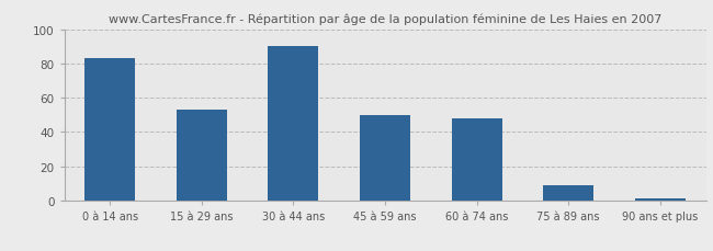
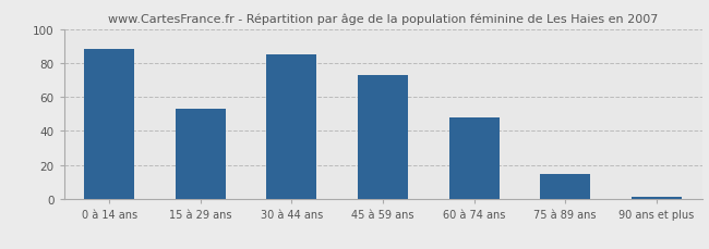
0 à 14 ans: 83 -> 88
30 à 44 ans: 90 -> 85
45 à 59 ans: 50 -> 73
75 à 89 ans: 9 -> 15
